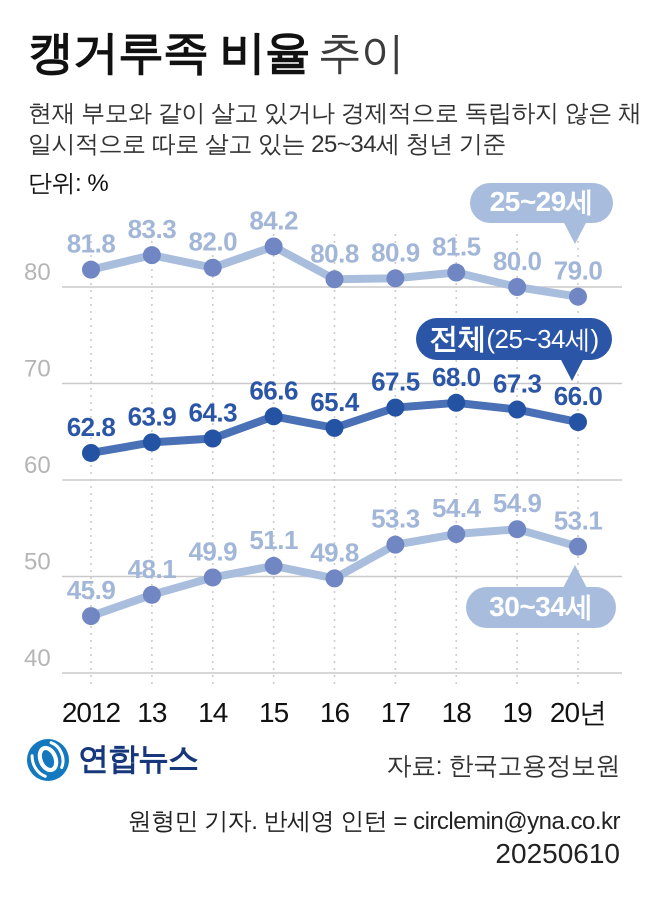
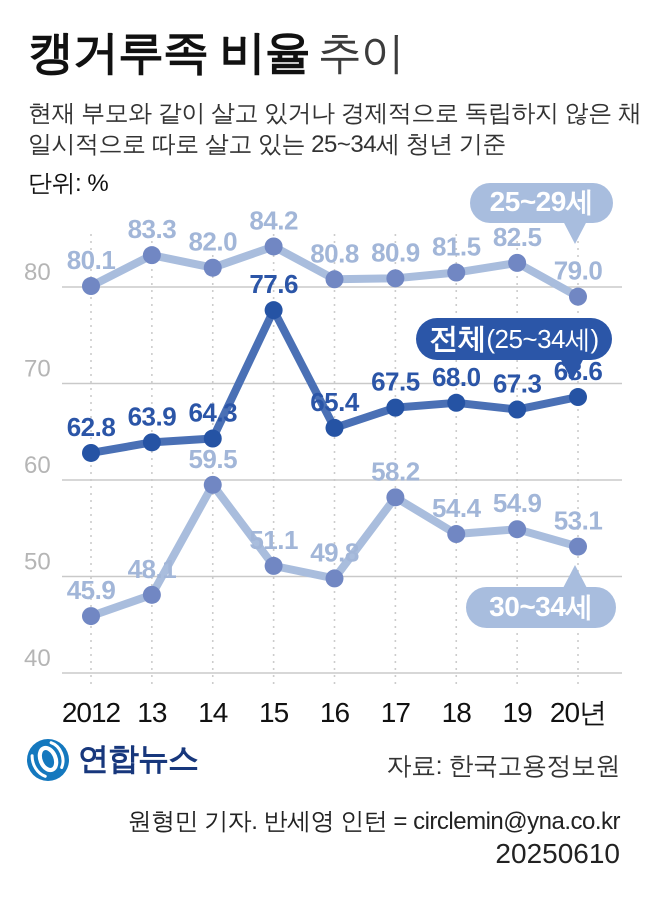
25~29세/2012: 81.8 -> 80.1
30~34세/14: 49.9 -> 59.5
전체(25~34세)/15: 66.6 -> 77.6
30~34세/17: 53.3 -> 58.2
25~29세/19: 80.0 -> 82.5
전체(25~34세)/20년: 66.0 -> 68.6
